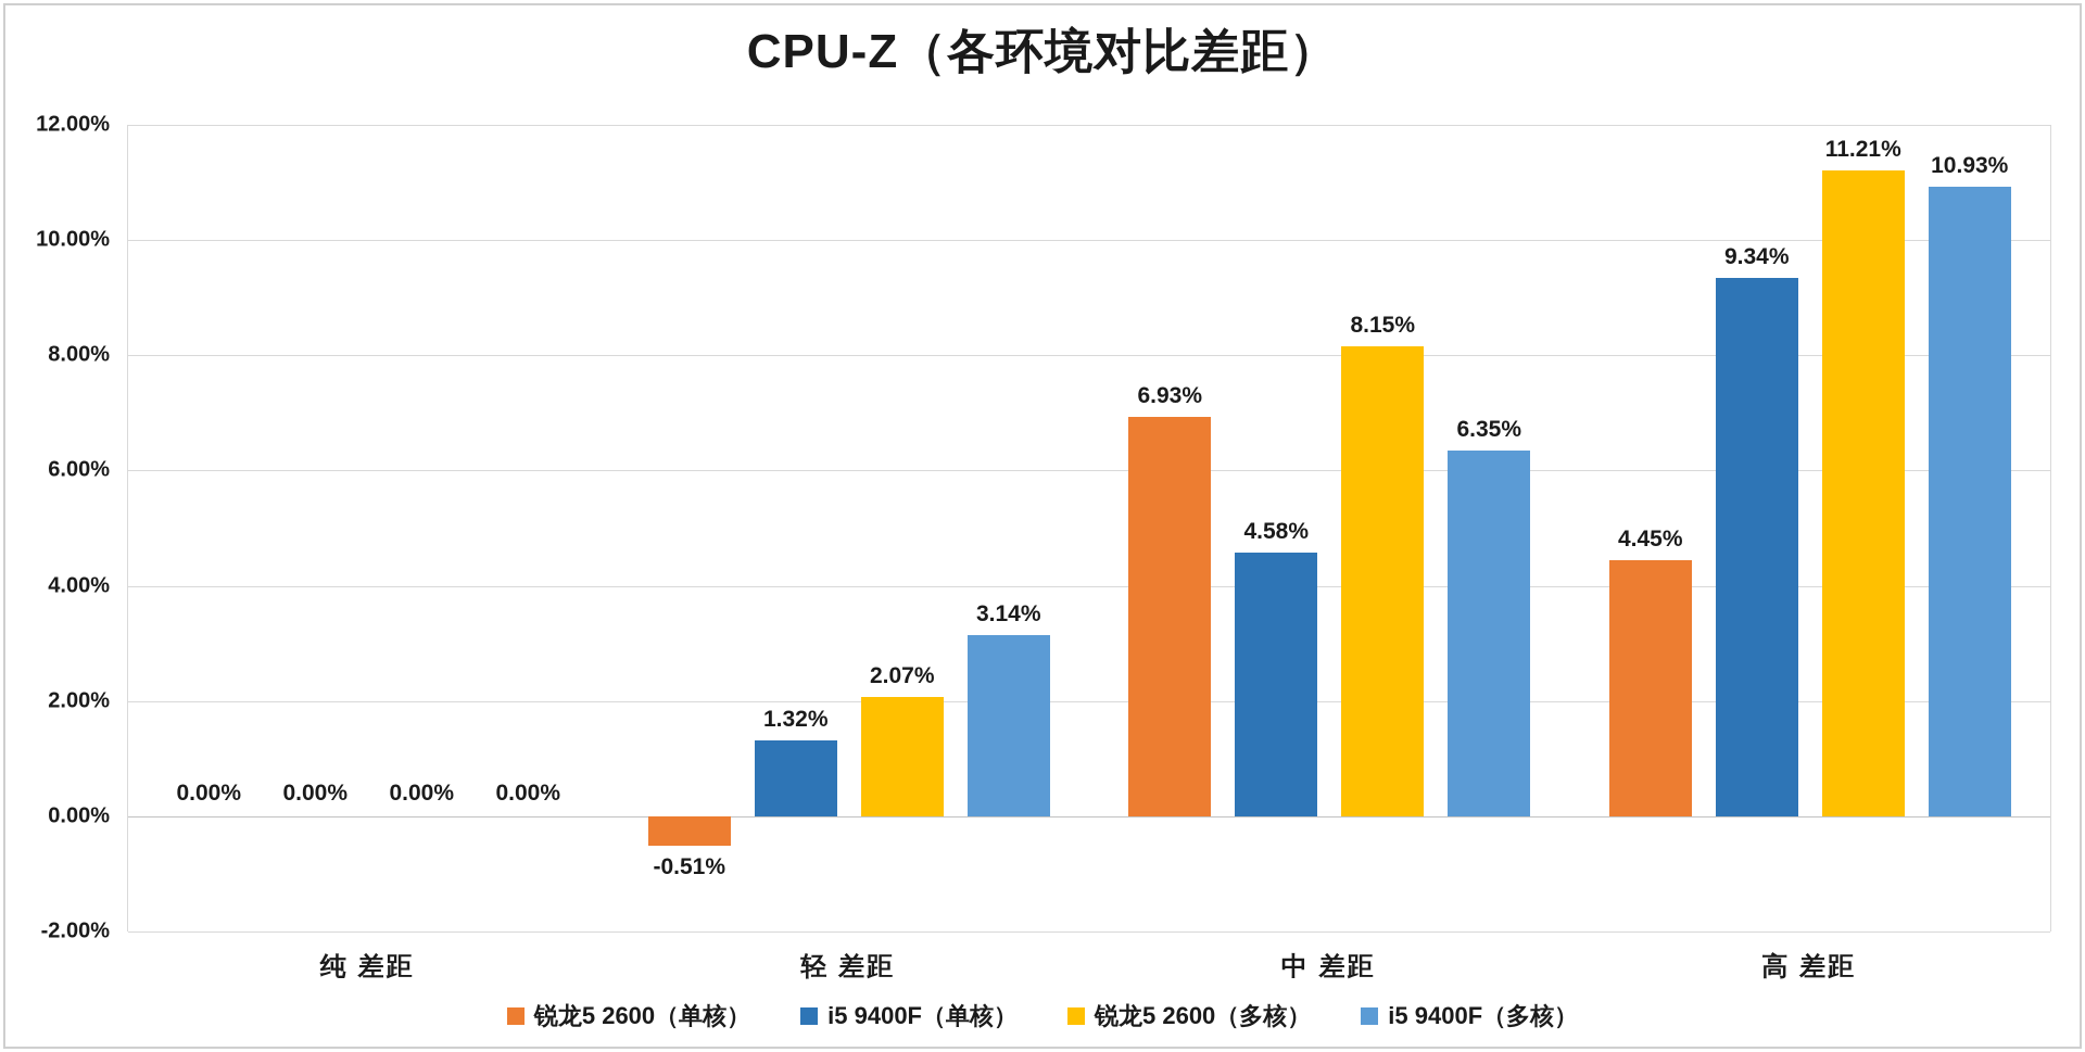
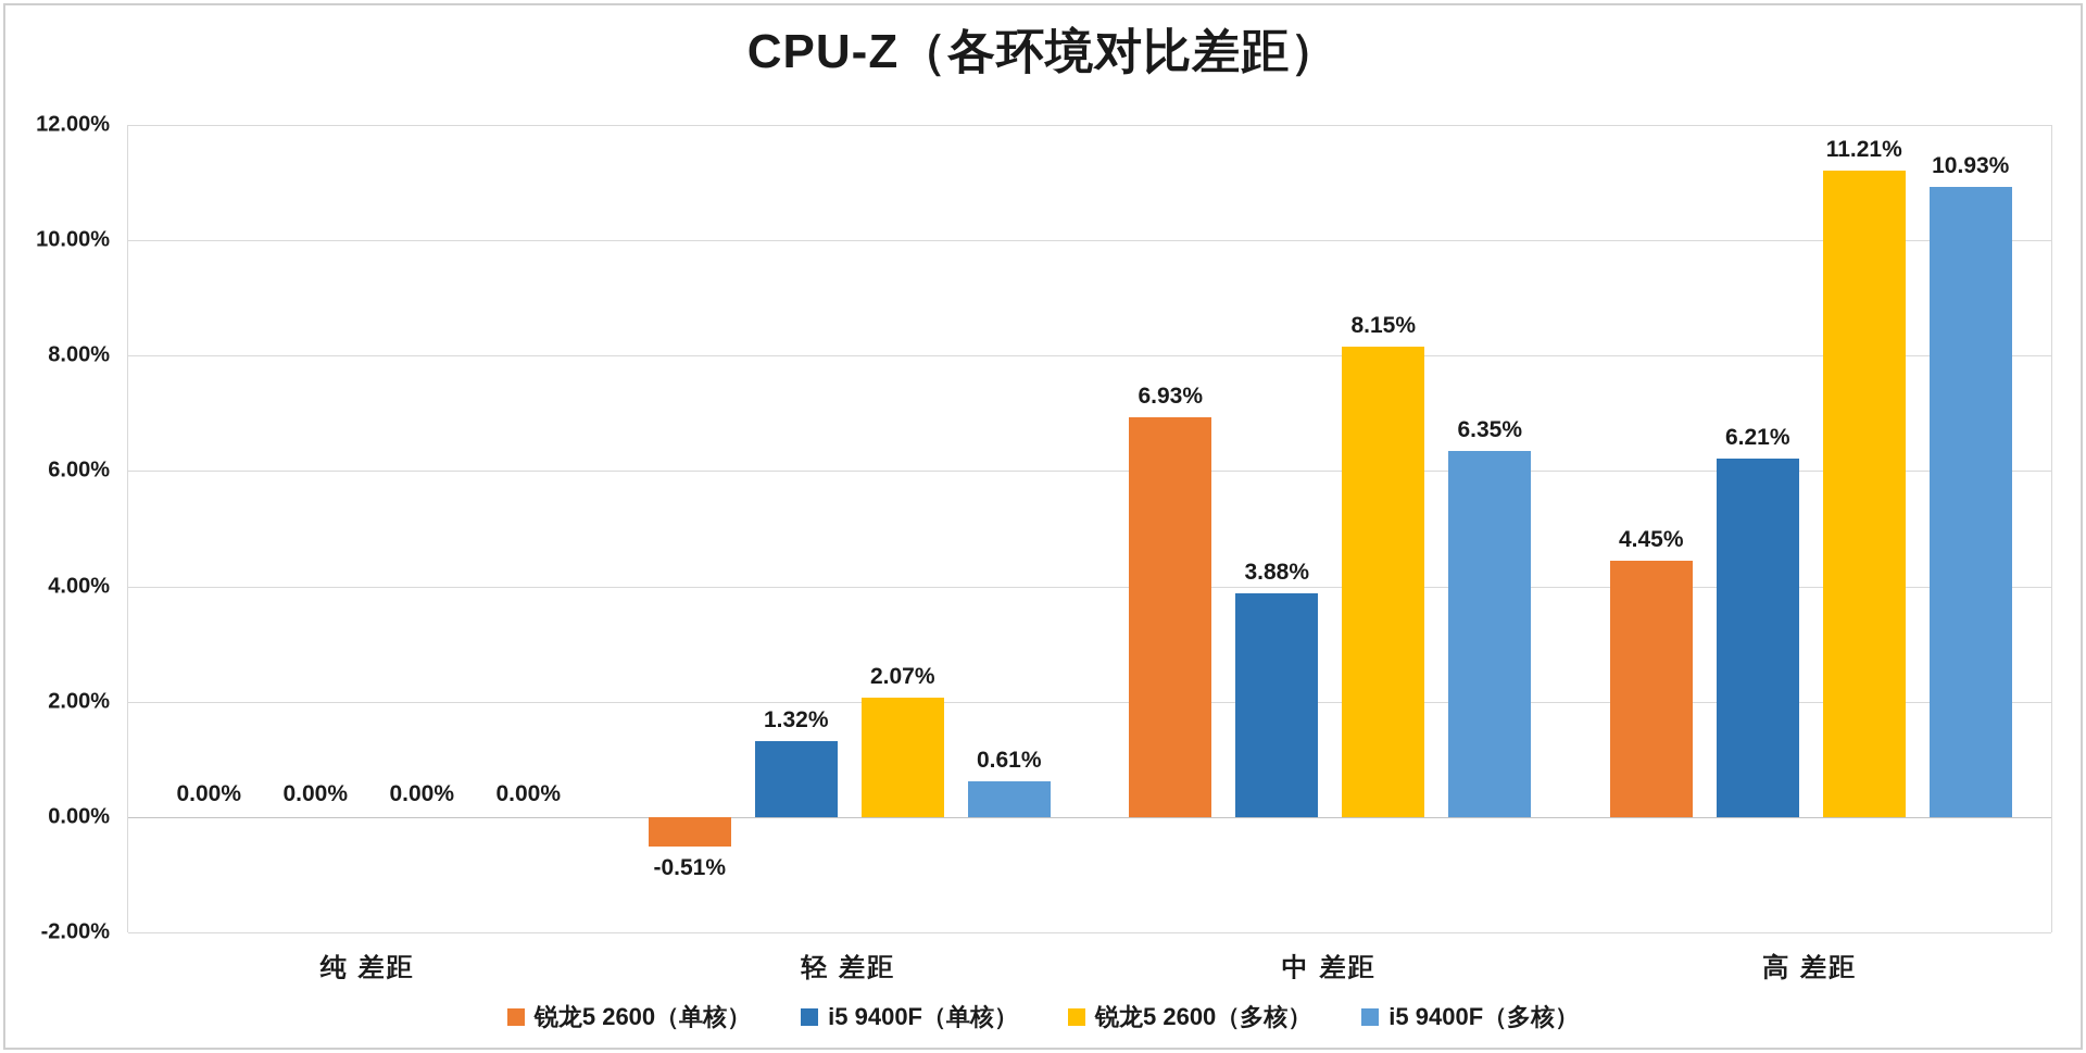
i5 9400F（多核）/轻 差距: 3.14% -> 0.61%
i5 9400F（单核）/中 差距: 4.58% -> 3.88%
i5 9400F（单核）/高 差距: 9.34% -> 6.21%
